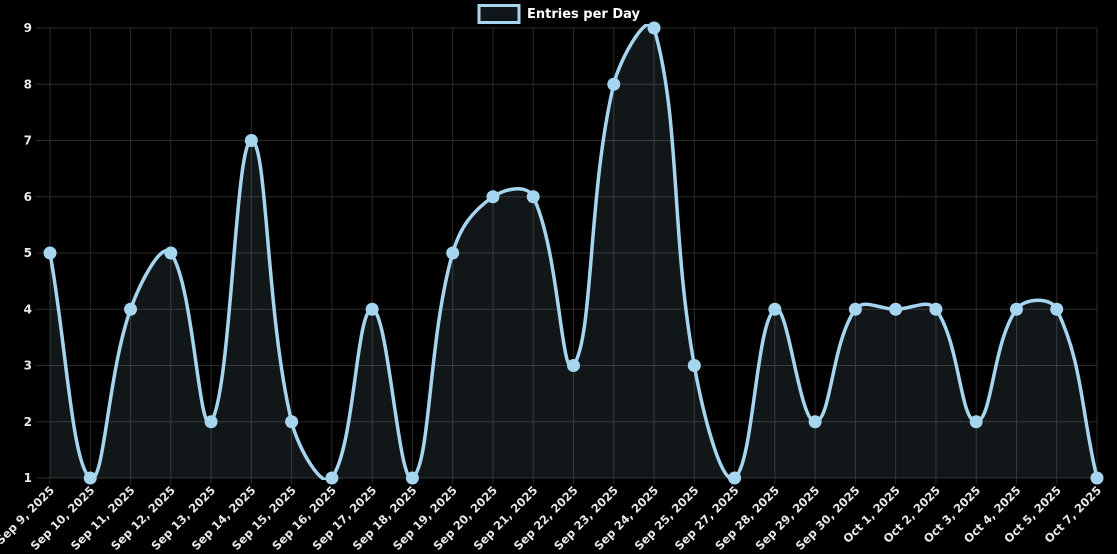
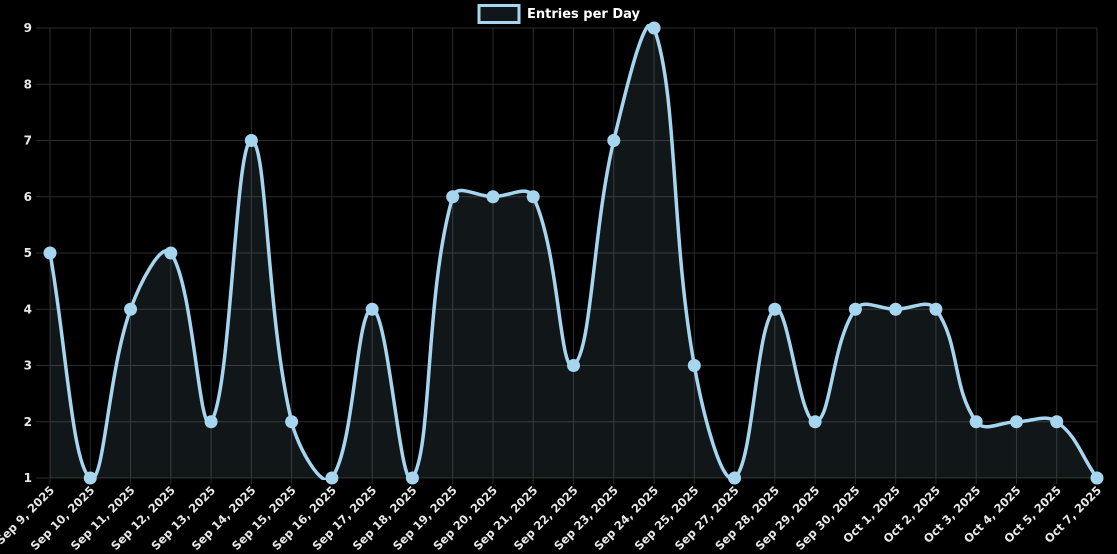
Sep 19, 2025: 5 -> 6
Sep 23, 2025: 8 -> 7
Oct 4, 2025: 4 -> 2
Oct 5, 2025: 4 -> 2
